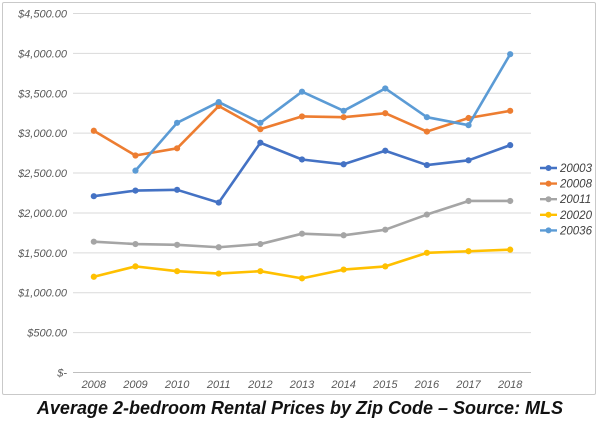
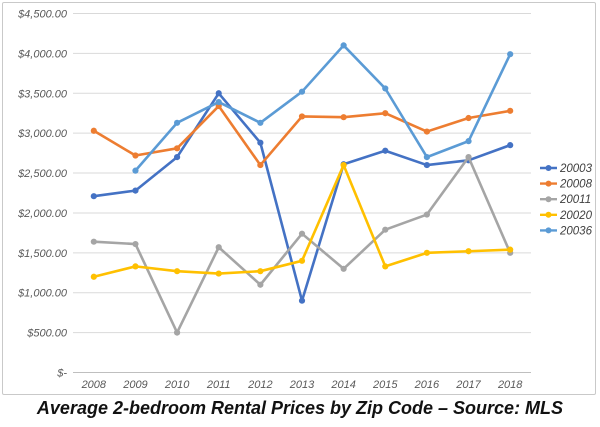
20003/2010: $2300 -> $2700
20011/2010: $1600 -> $500
20003/2011: $2100 -> $3500
20008/2012: $3000 -> $2600
20011/2012: $1600 -> $1100
20003/2013: $2700 -> $900
20020/2013: $1200 -> $1400
20011/2014: $1700 -> $1300
20020/2014: $1300 -> $2600
20036/2014: $3300 -> $4100
20036/2016: $3200 -> $2700
20011/2017: $2200 -> $2700
20036/2017: $3100 -> $2900
20011/2018: $2200 -> $1500
